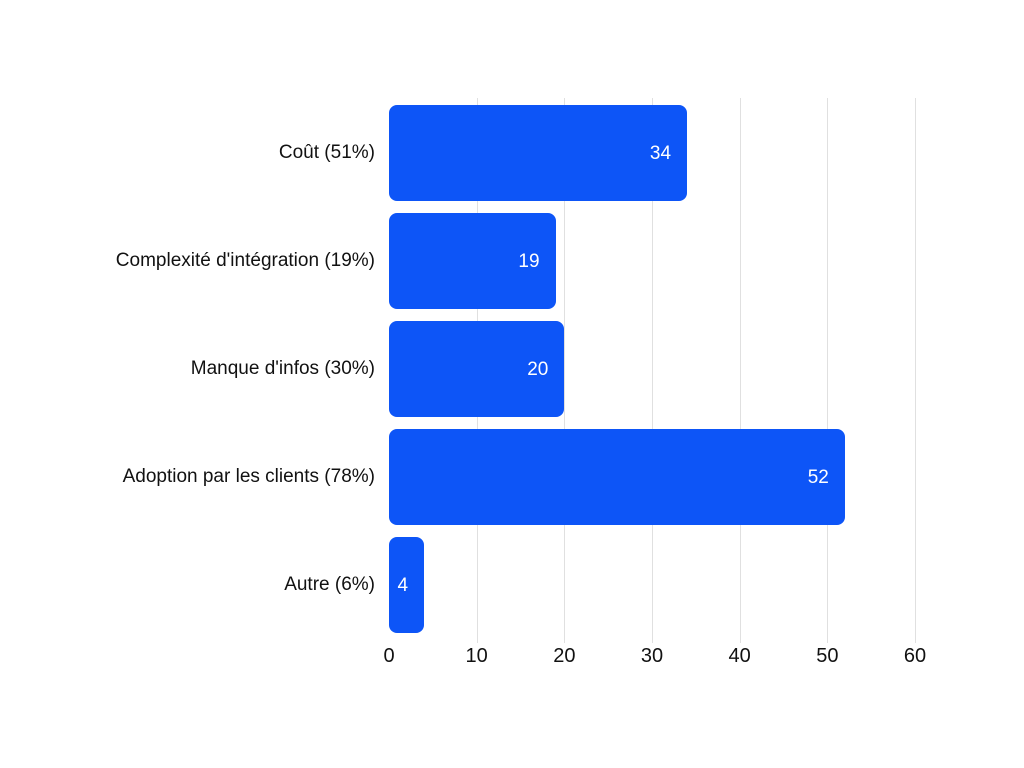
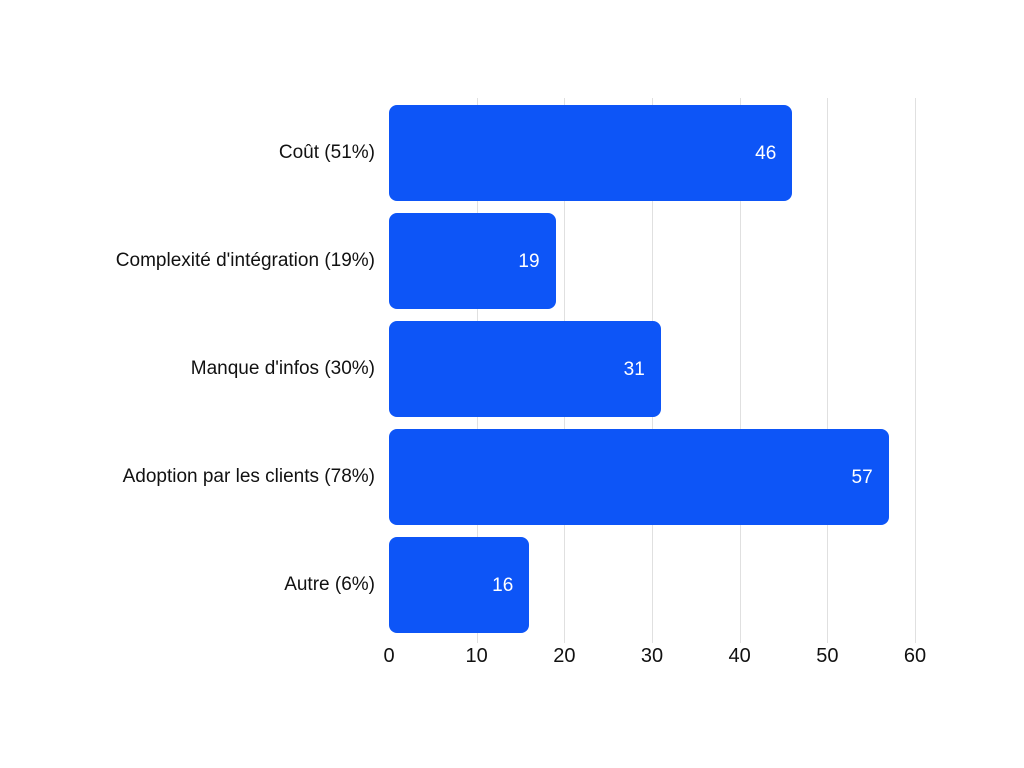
Coût (51%): 34 -> 46
Manque d'infos (30%): 20 -> 31
Adoption par les clients (78%): 52 -> 57
Autre (6%): 4 -> 16
